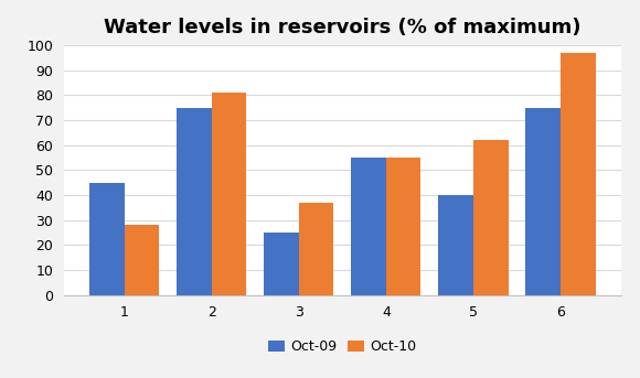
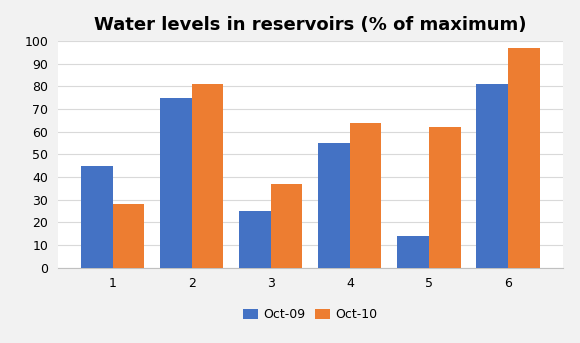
Oct-10/4: 55 -> 64
Oct-09/5: 40 -> 14
Oct-09/6: 75 -> 81
